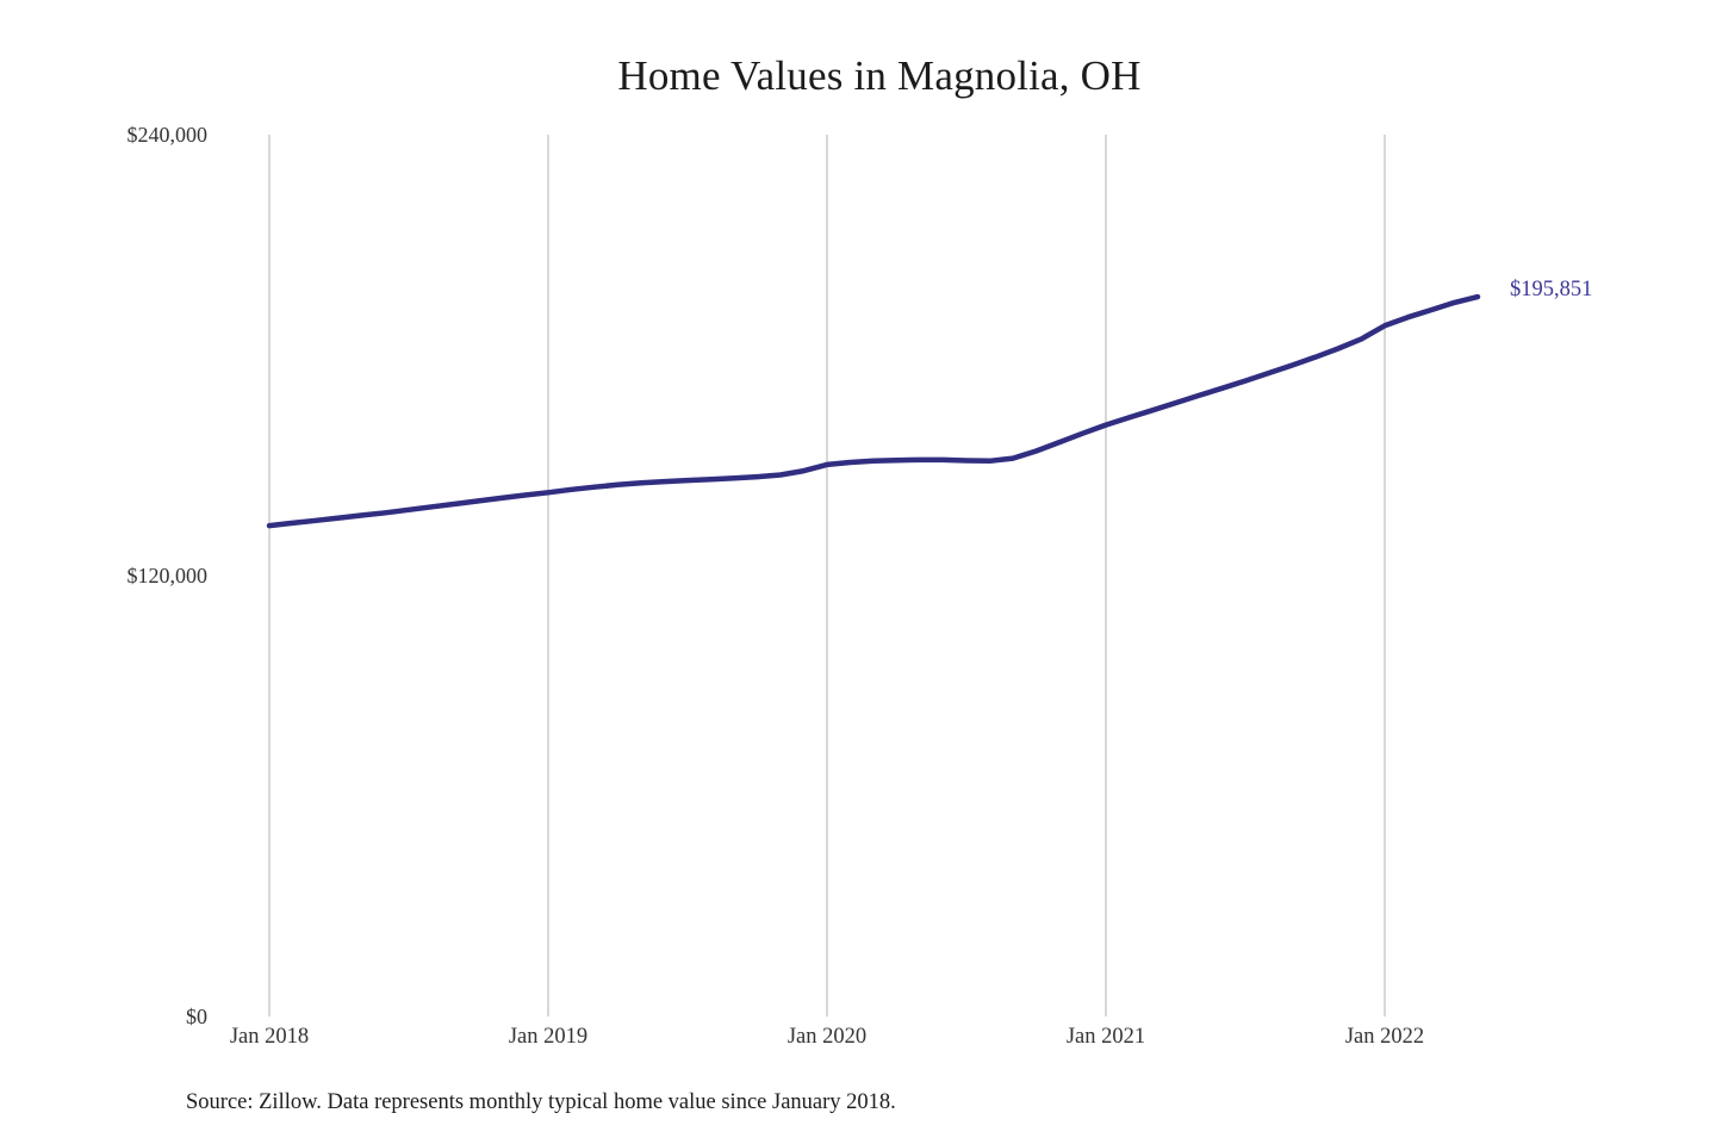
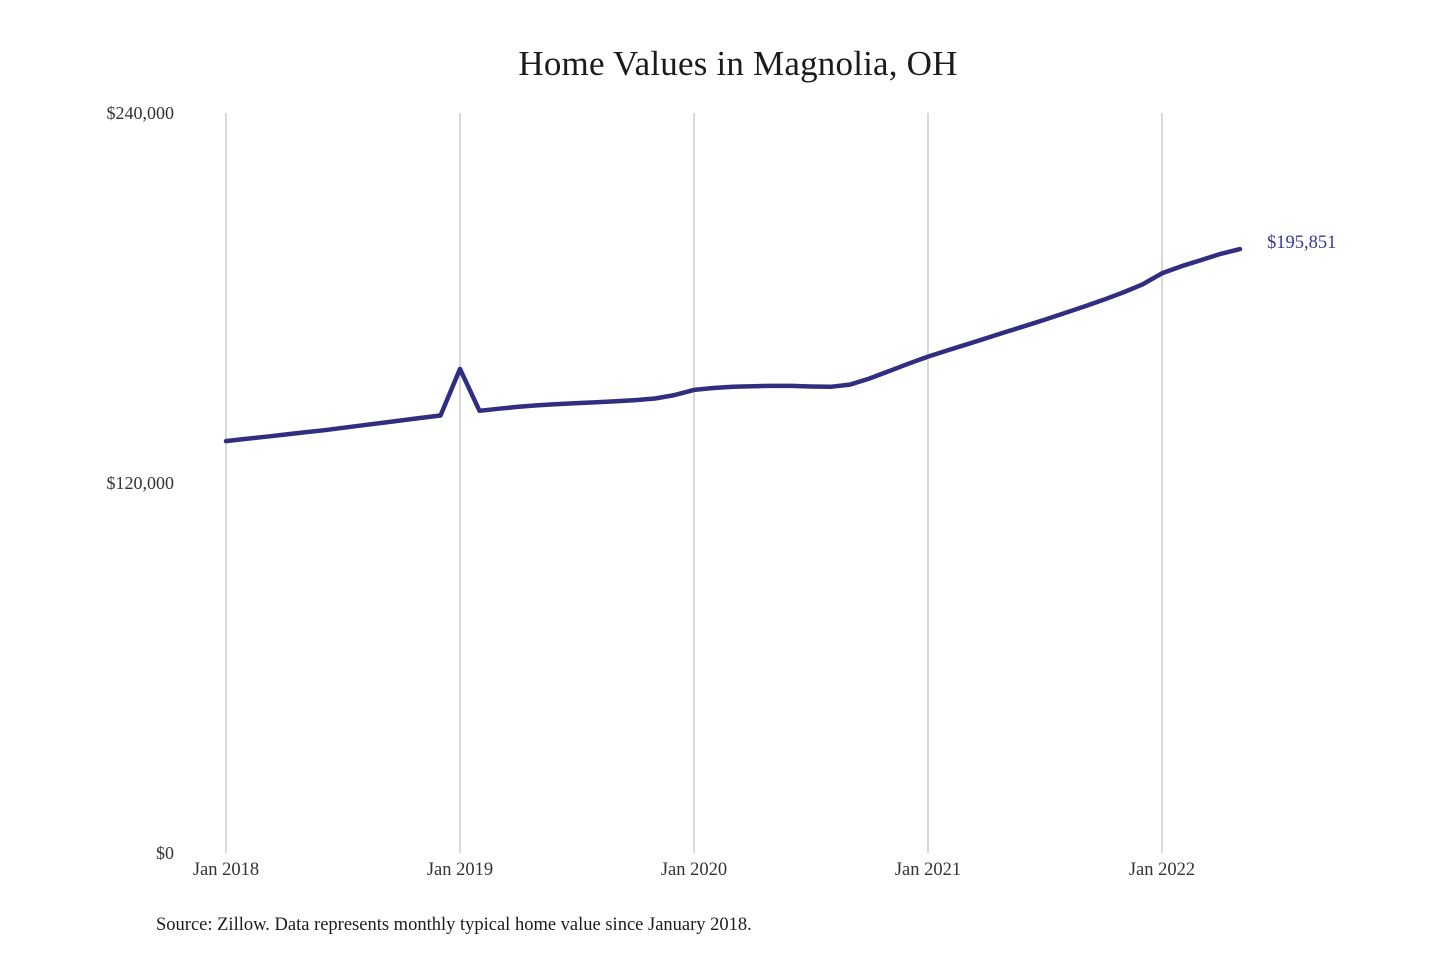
Jan 2019: $143000 -> $157000
